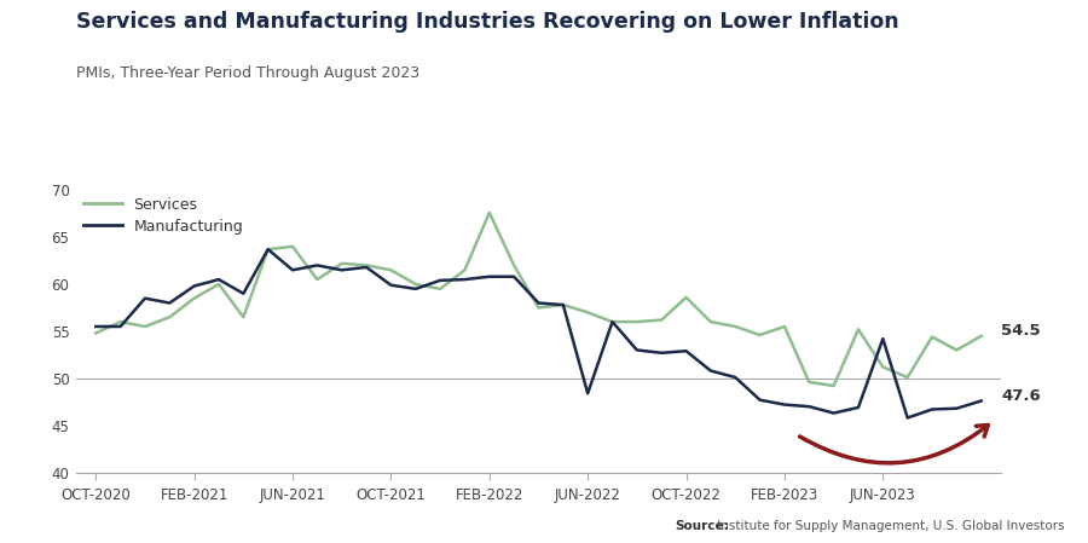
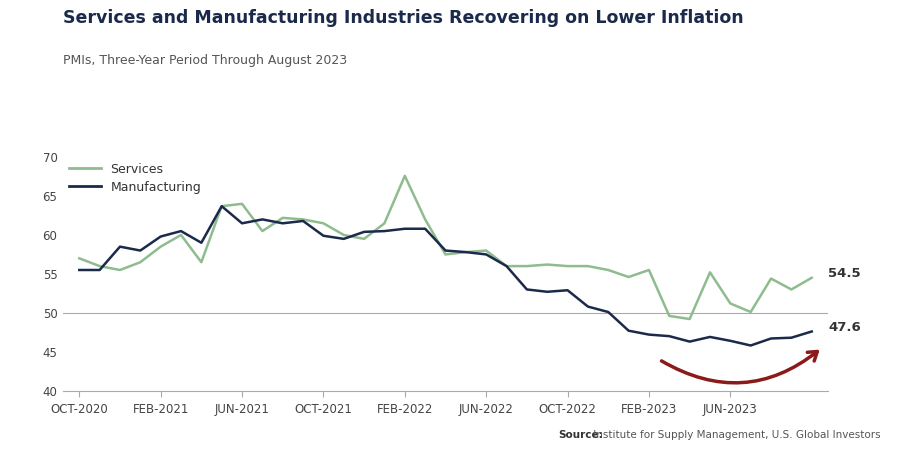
Services/OCT-2020: 54.8 -> 57.0
Services/JUN-2022: 57.0 -> 58.0
Manufacturing/JUN-2022: 48.4 -> 57.5
Services/OCT-2022: 58.6 -> 56.0
Manufacturing/JUN-2023: 54.2 -> 46.4
